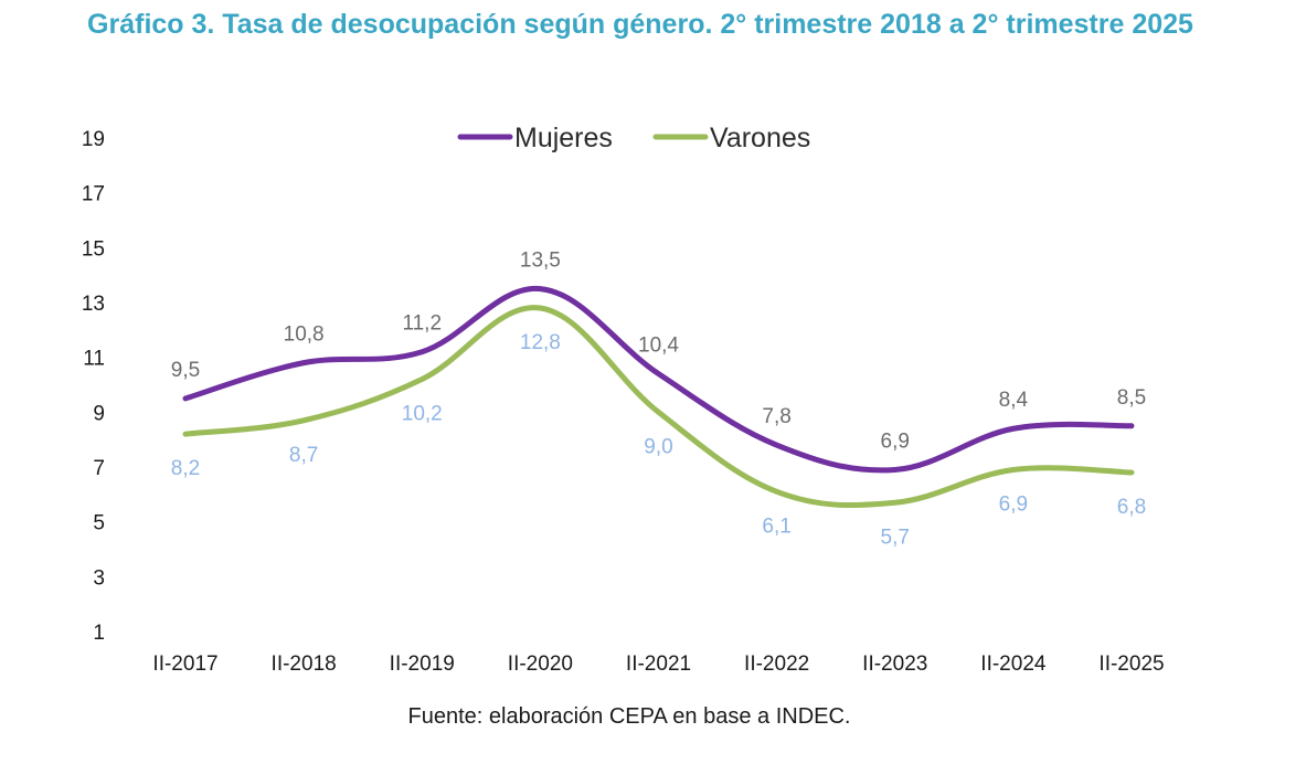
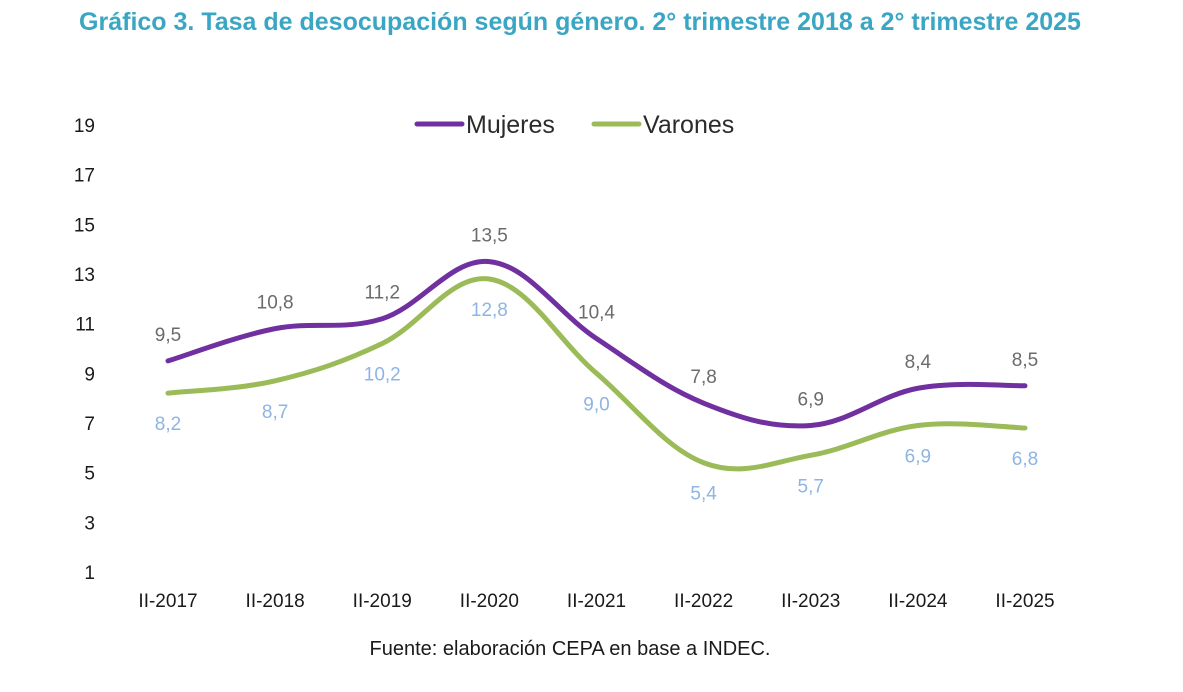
Varones/II-2022: 6,1 -> 5,4
